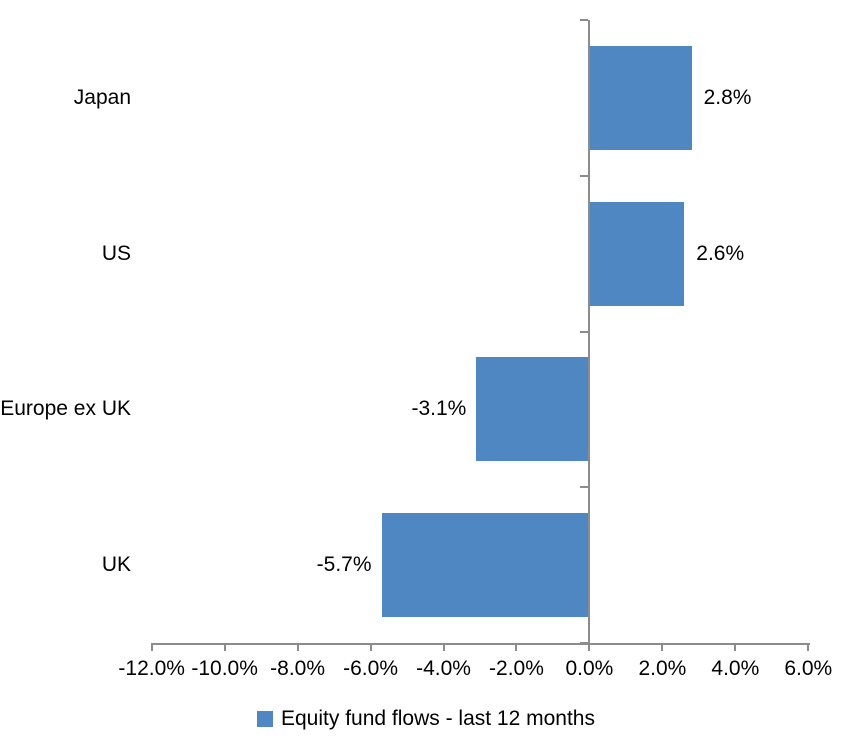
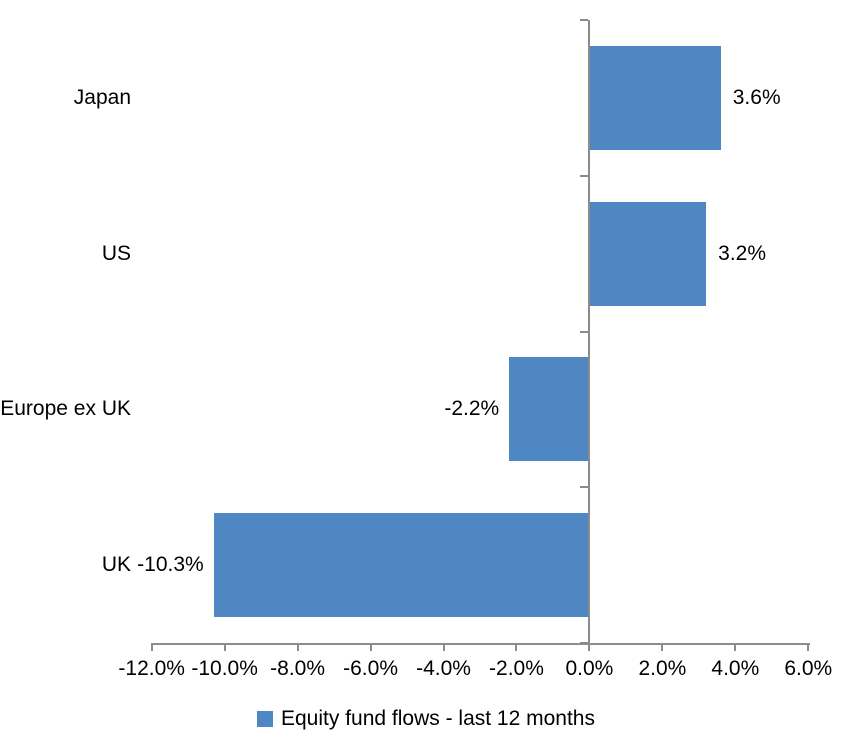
Japan: 2.8% -> 3.6%
US: 2.6% -> 3.2%
Europe ex UK: -3.1% -> -2.2%
UK: -5.7% -> -10.3%
